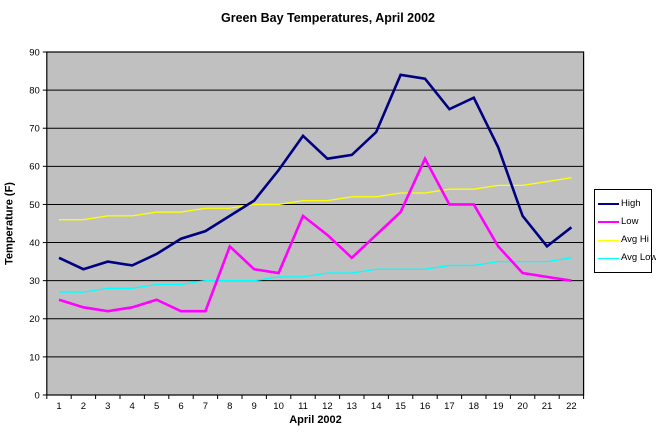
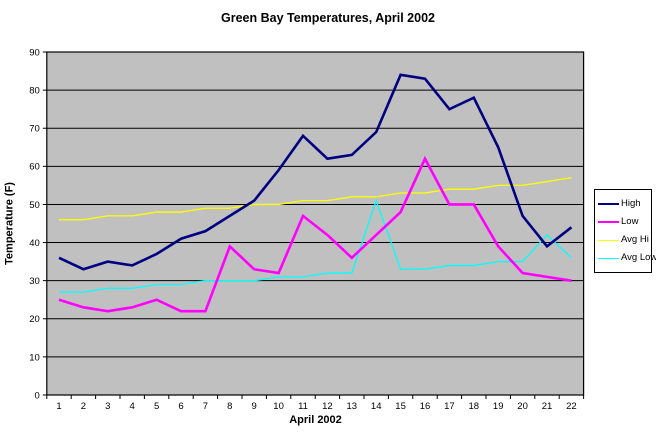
Avg Low/14: 33 -> 51
Avg Low/21: 35 -> 42
